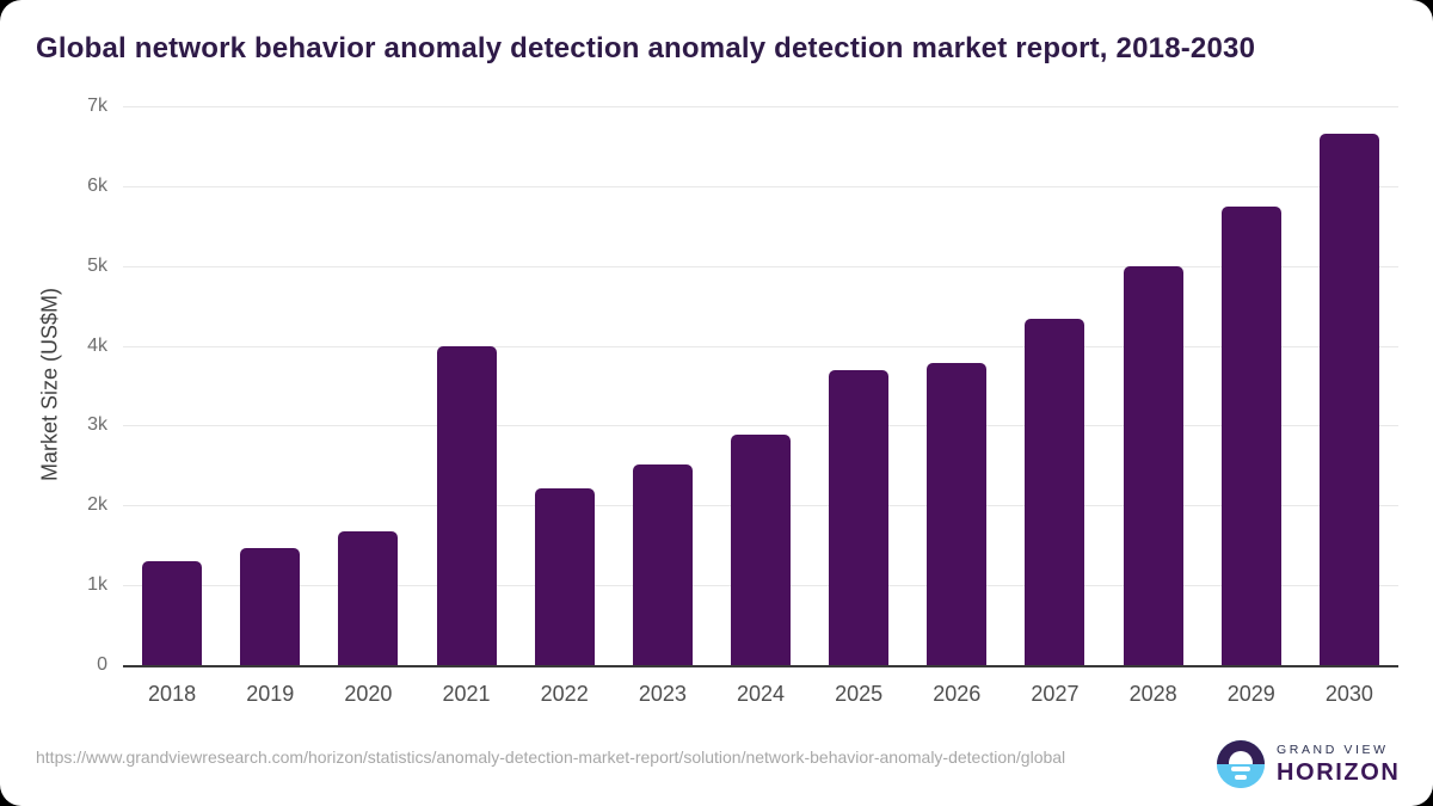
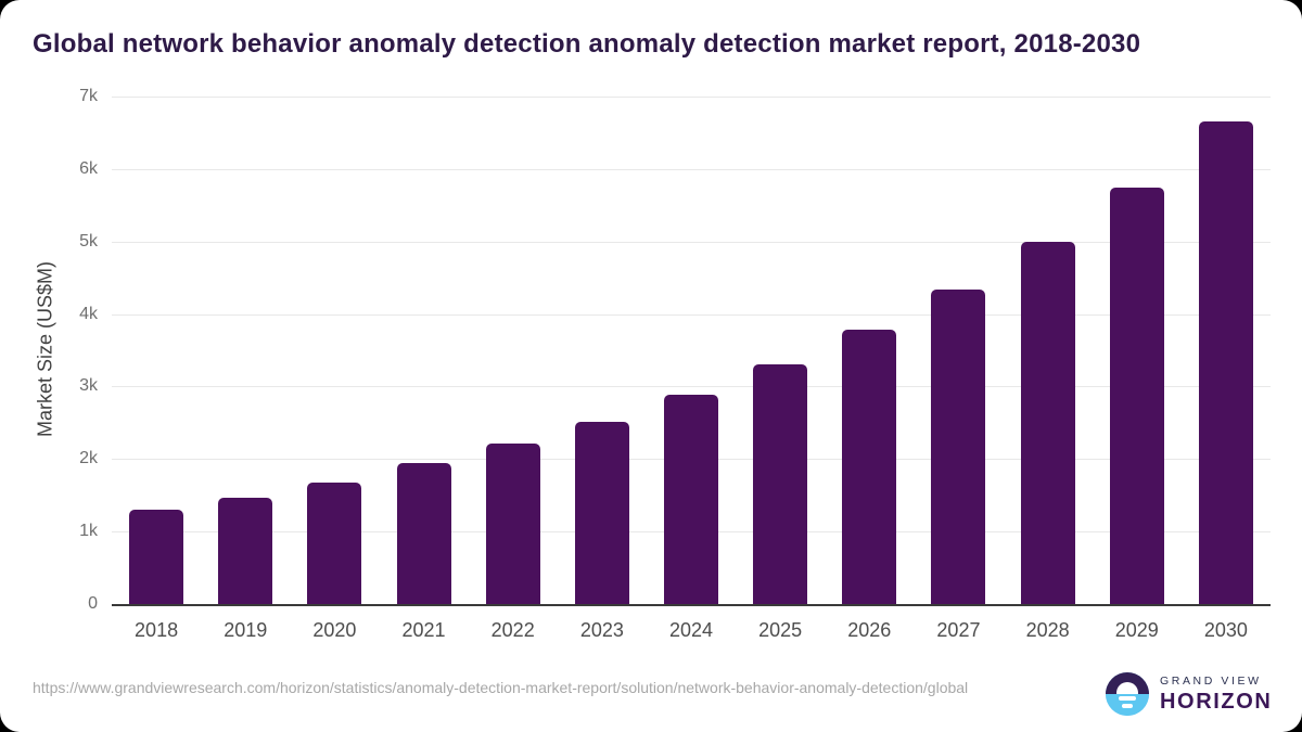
2021: 4.0k -> 1.9k
2025: 3.7k -> 3.3k
